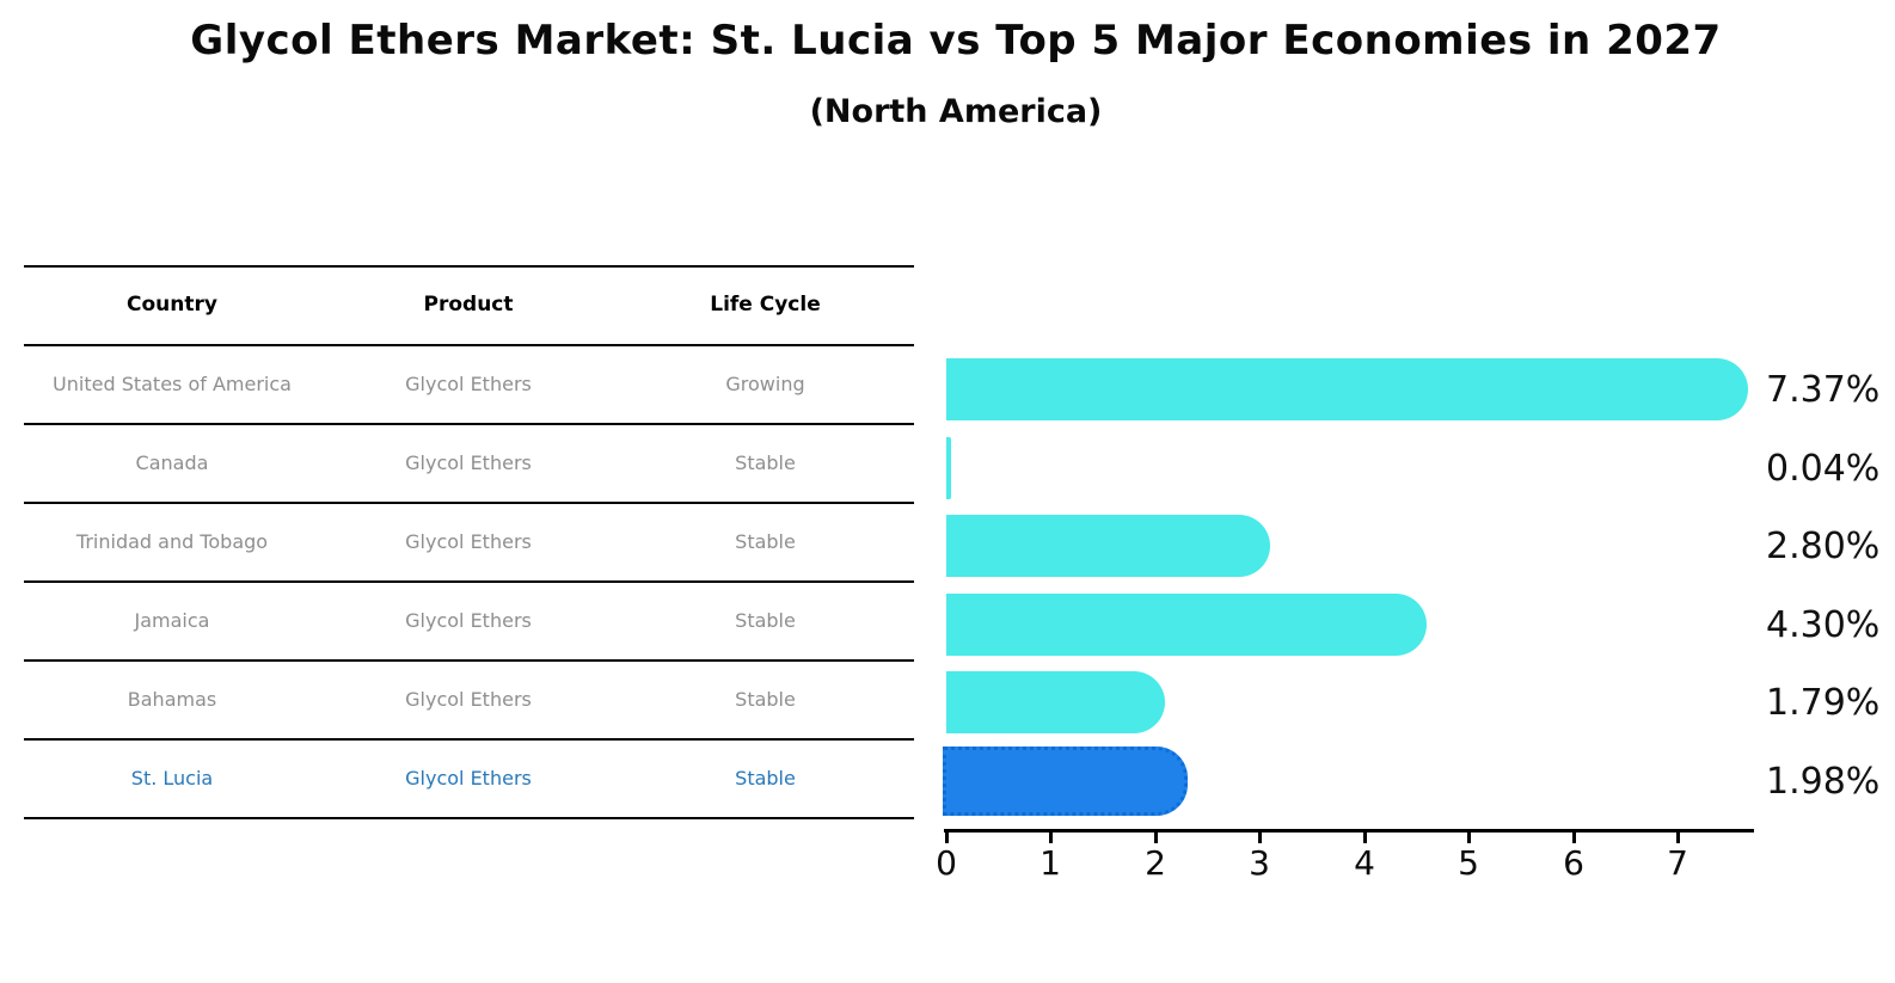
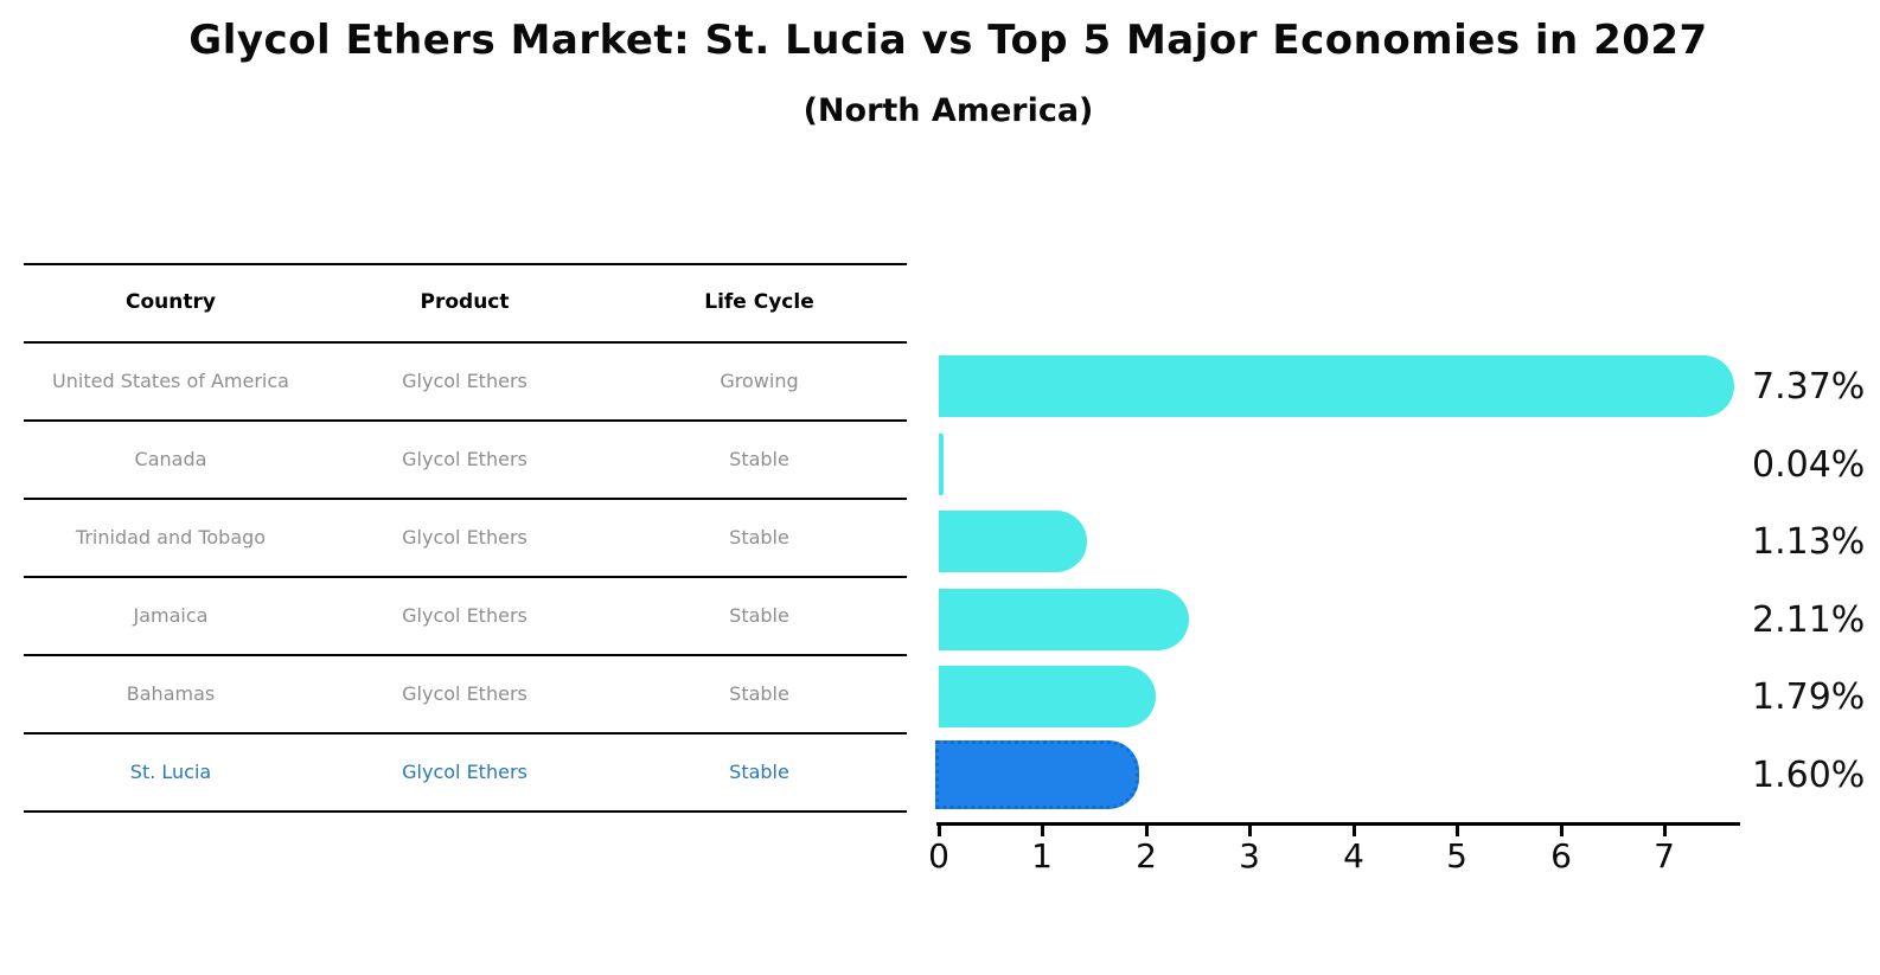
Trinidad and Tobago: 2.80% -> 1.13%
Jamaica: 4.30% -> 2.11%
St. Lucia: 1.98% -> 1.60%
